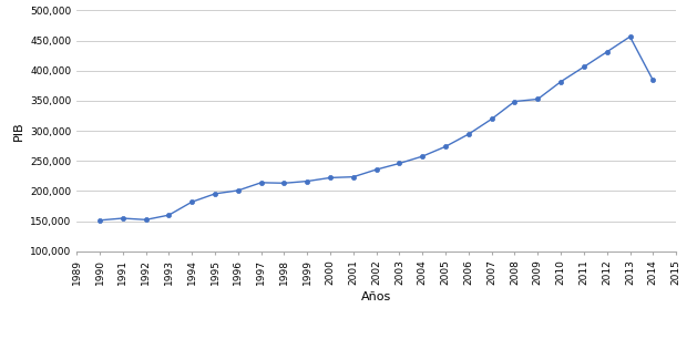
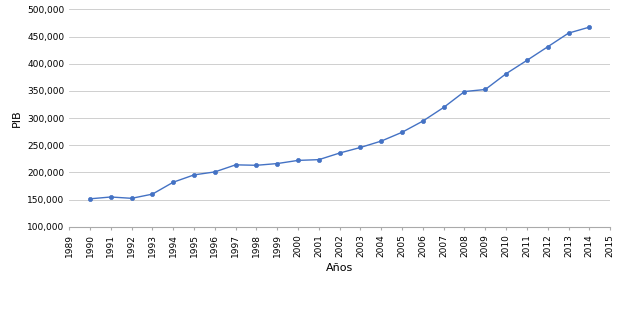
2014: 384,000 -> 467,000
